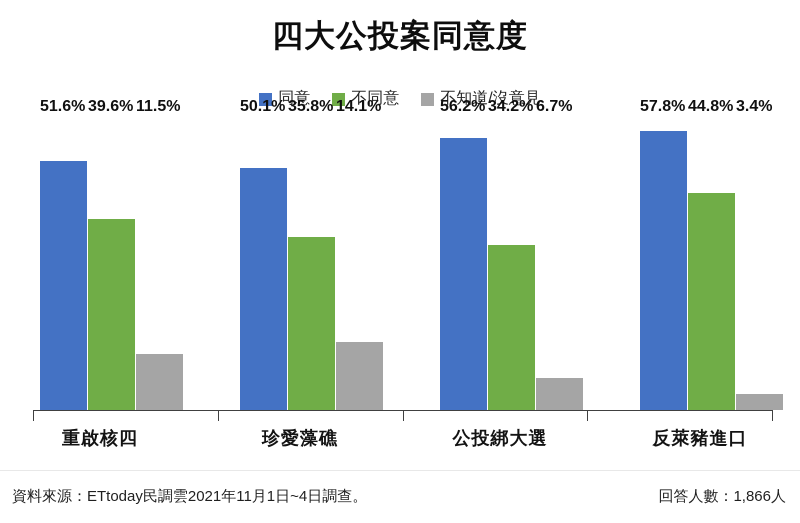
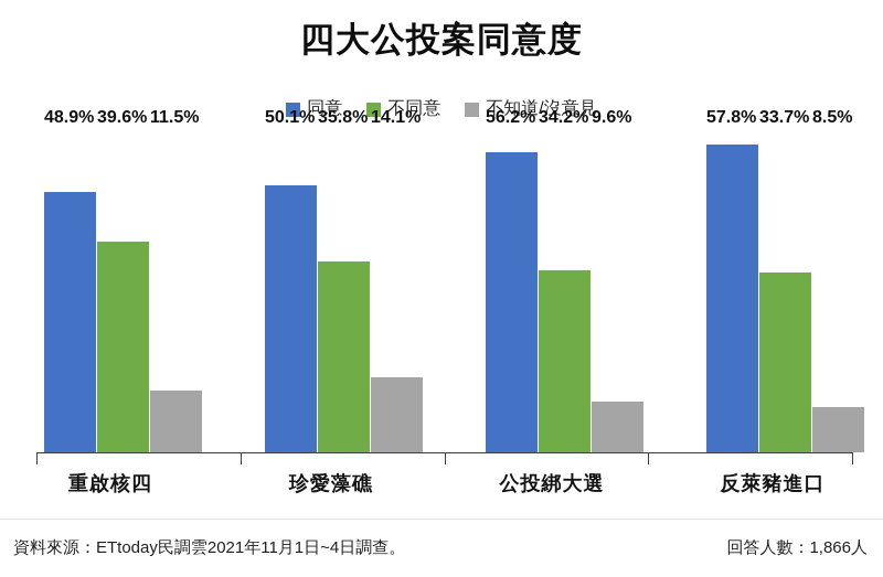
同意/重啟核四: 51.6% -> 48.9%
不知道/沒意見/公投綁大選: 6.7% -> 9.6%
不同意/反萊豬進口: 44.8% -> 33.7%
不知道/沒意見/反萊豬進口: 3.4% -> 8.5%
